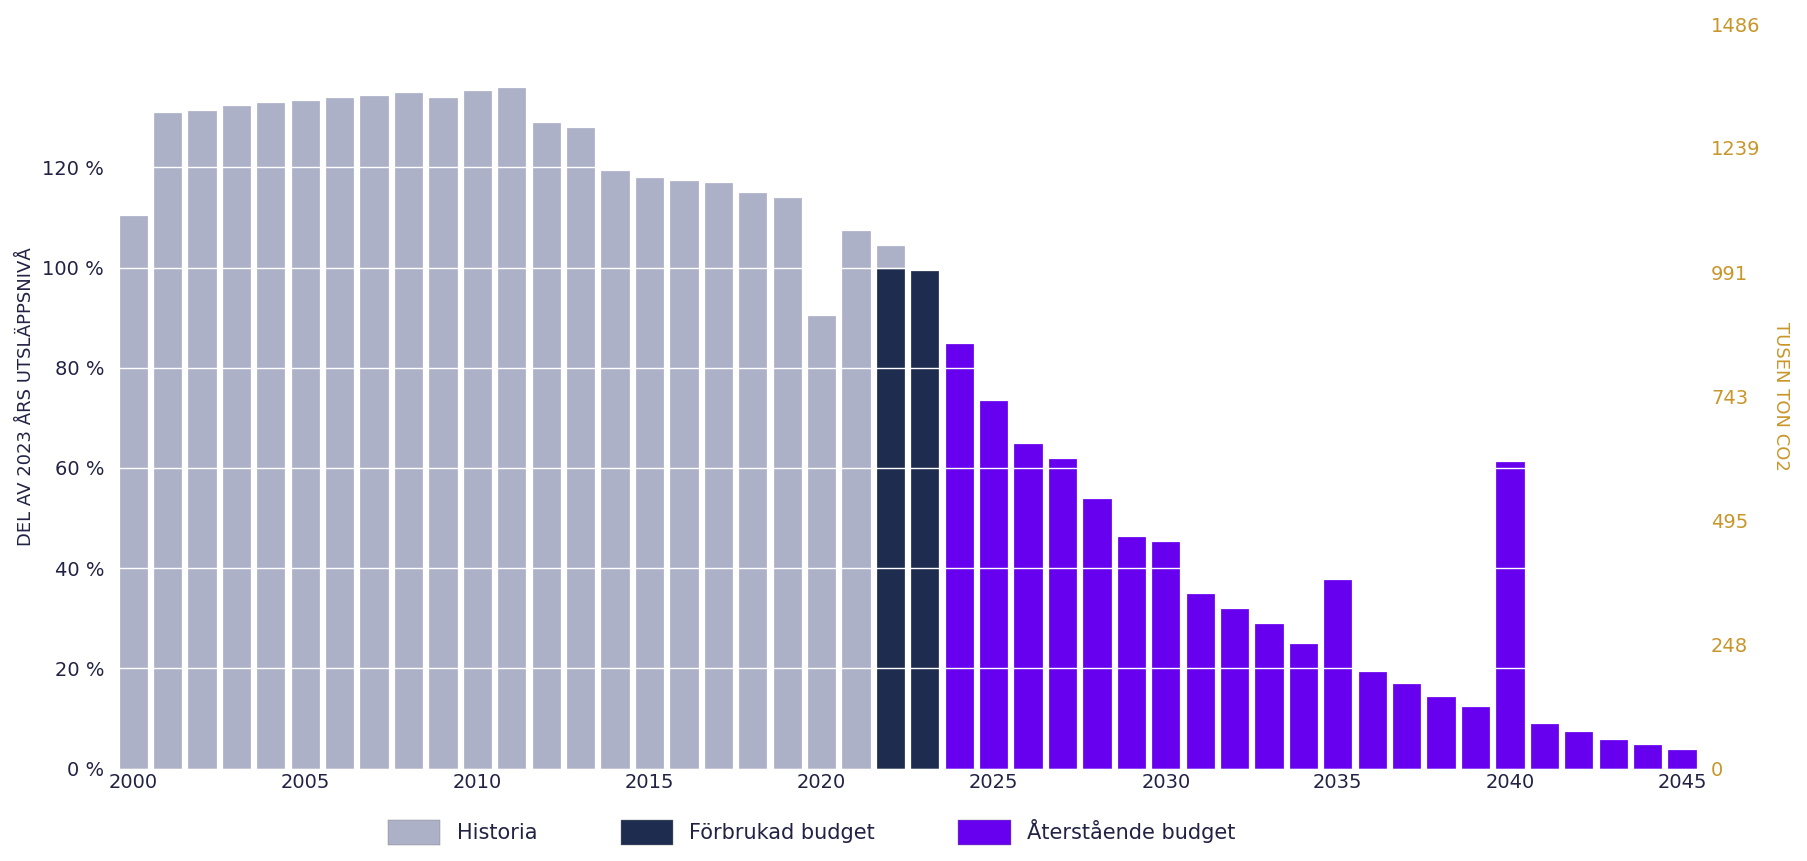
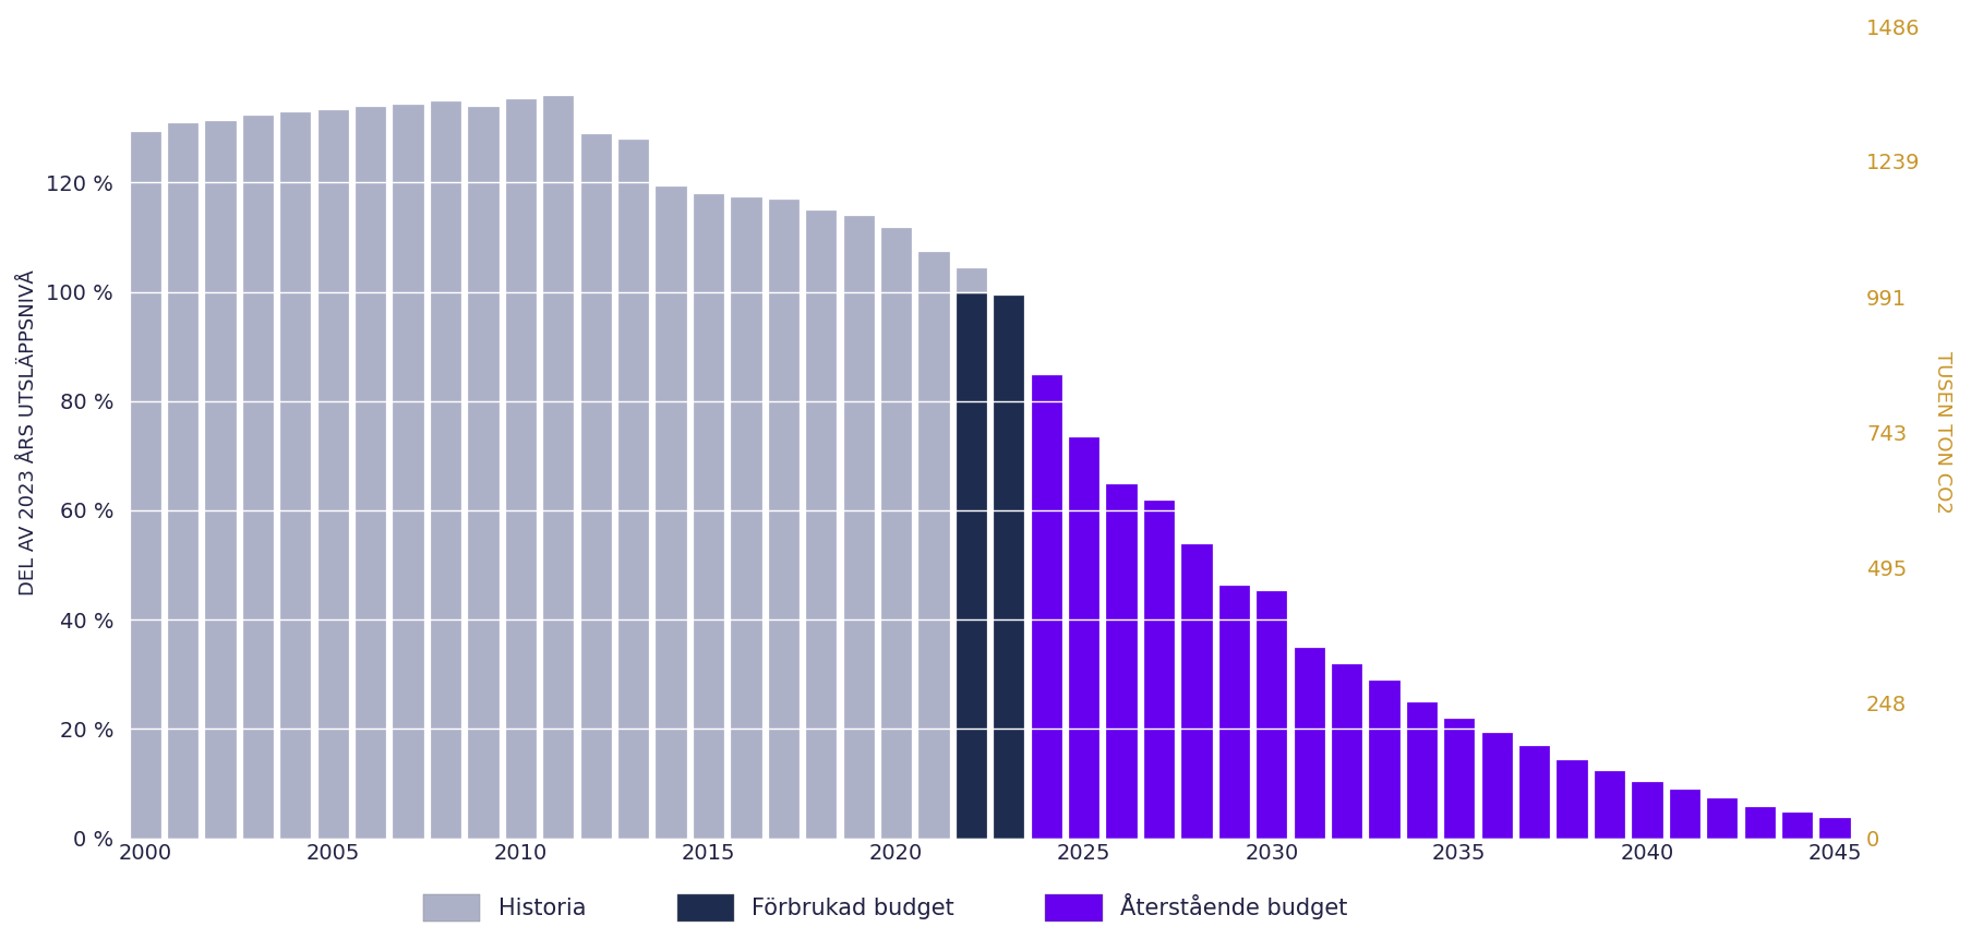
Historia/2000: 110.6 % -> 129.5 %
Historia/2020: 90.6 % -> 112.0 %
Återstående budget/2035: 37.8 % -> 22.0 %
Återstående budget/2040: 61.4 % -> 10.5 %
